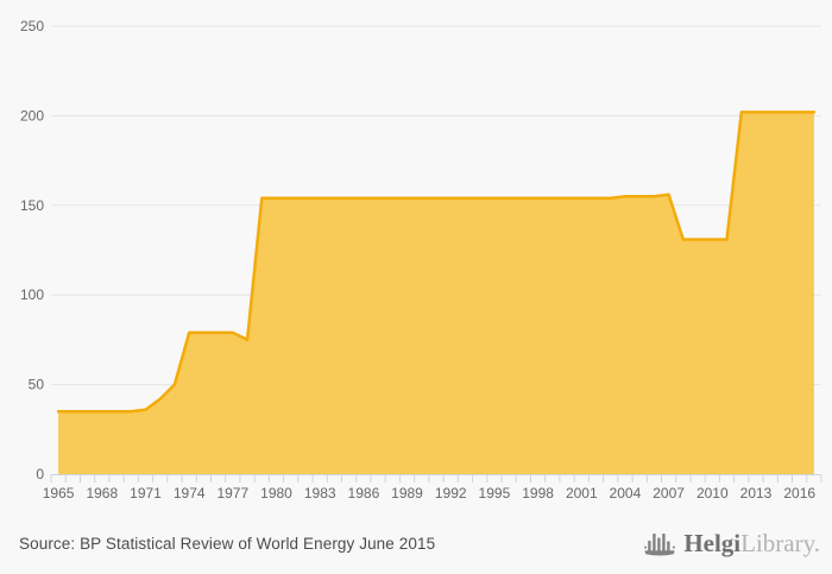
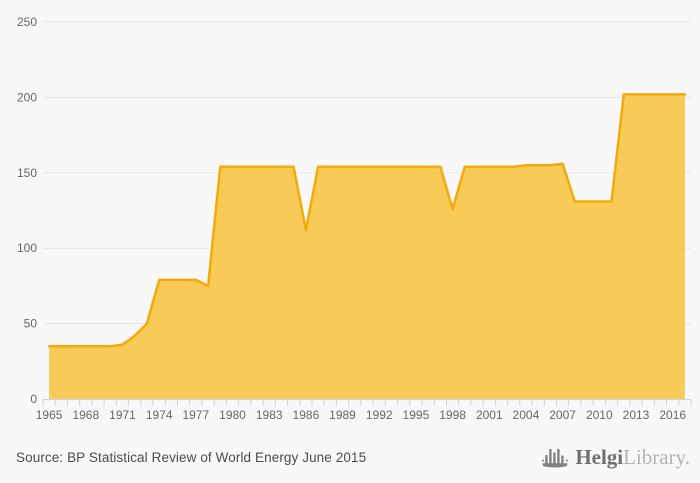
1986: 154 -> 112
1998: 154 -> 126
